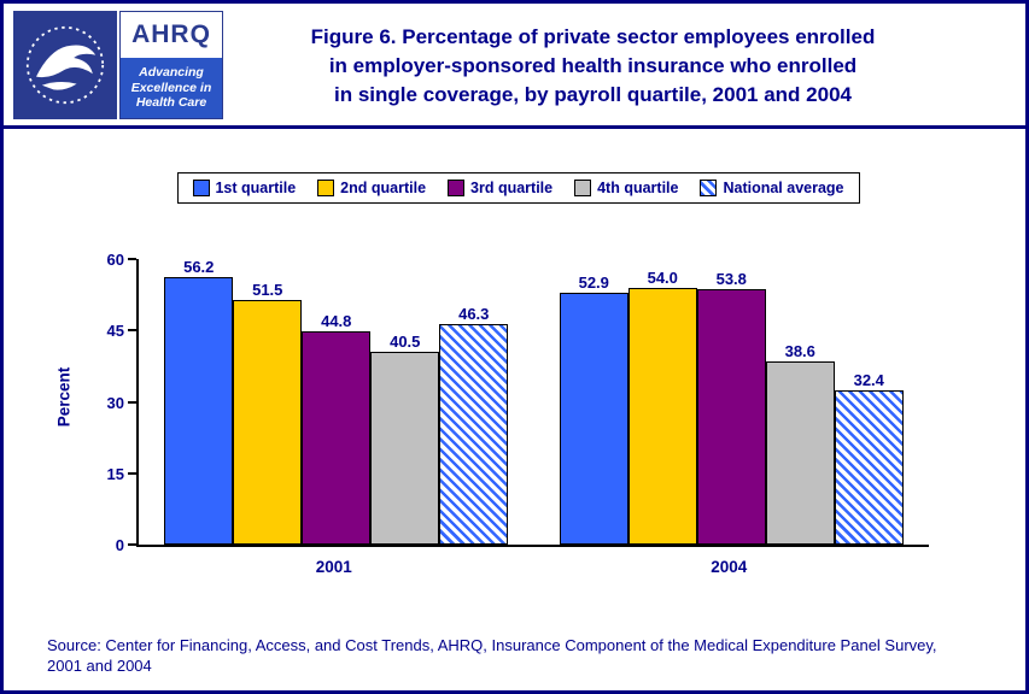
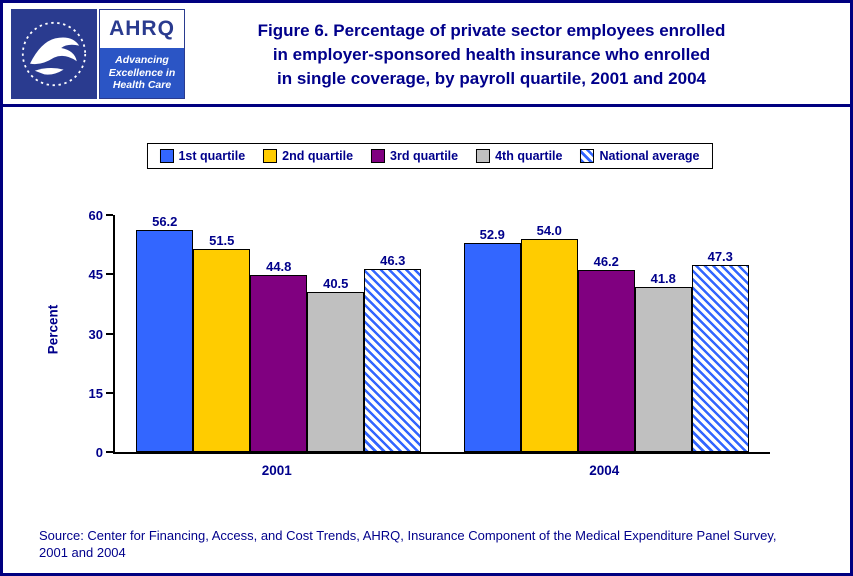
3rd quartile/2004: 53.8 -> 46.2
4th quartile/2004: 38.6 -> 41.8
National average/2004: 32.4 -> 47.3
